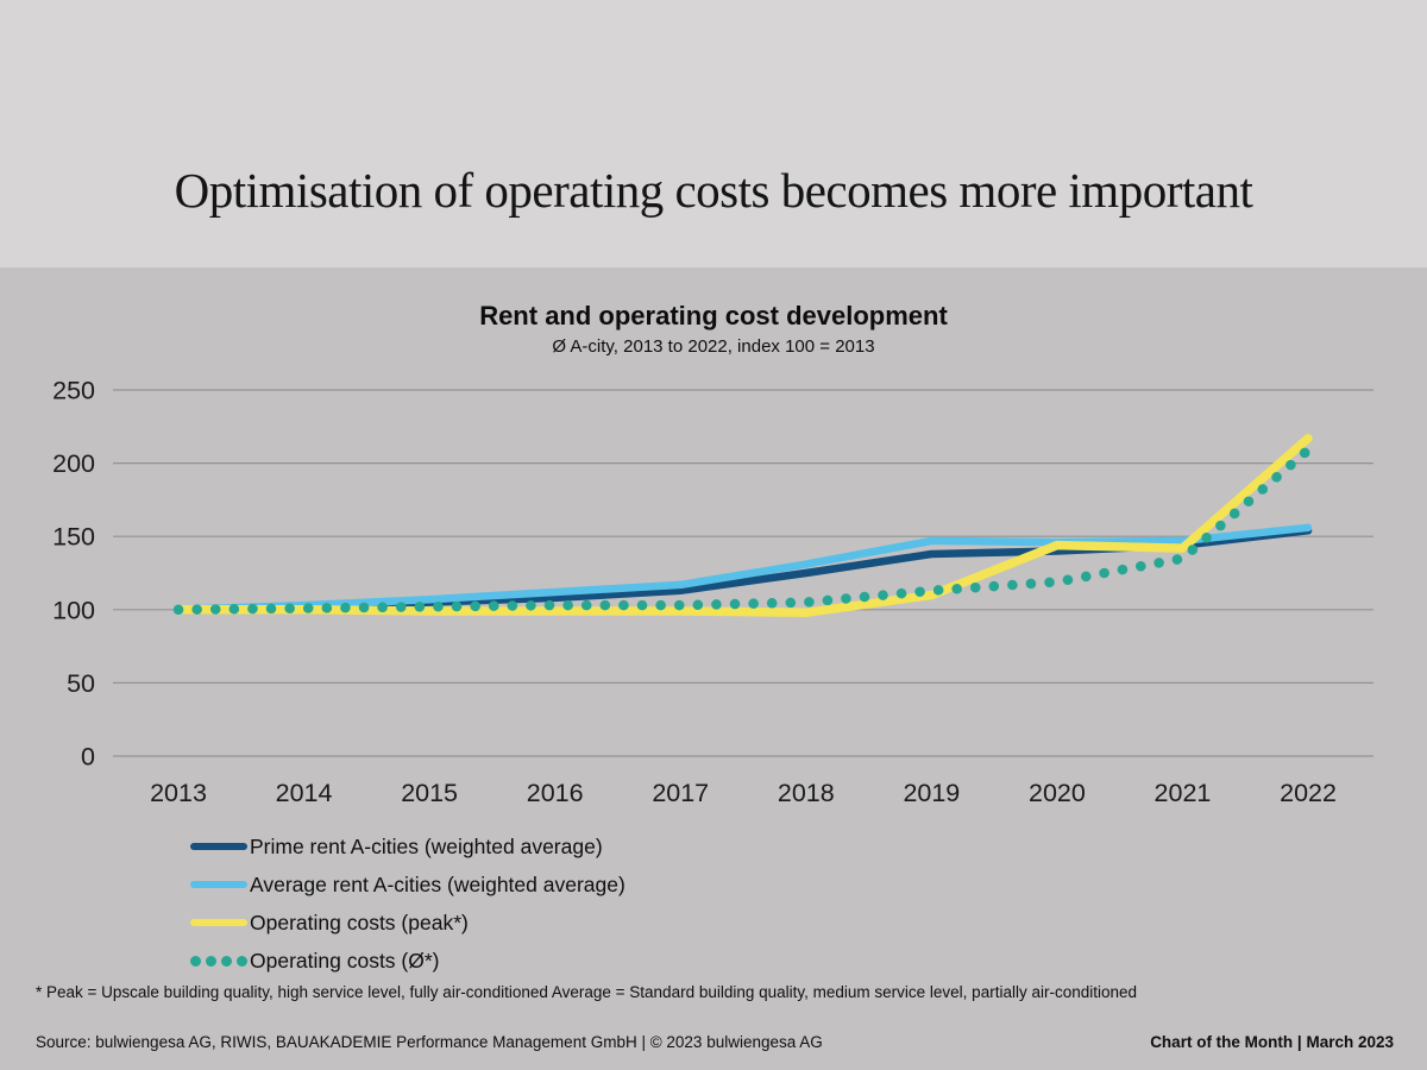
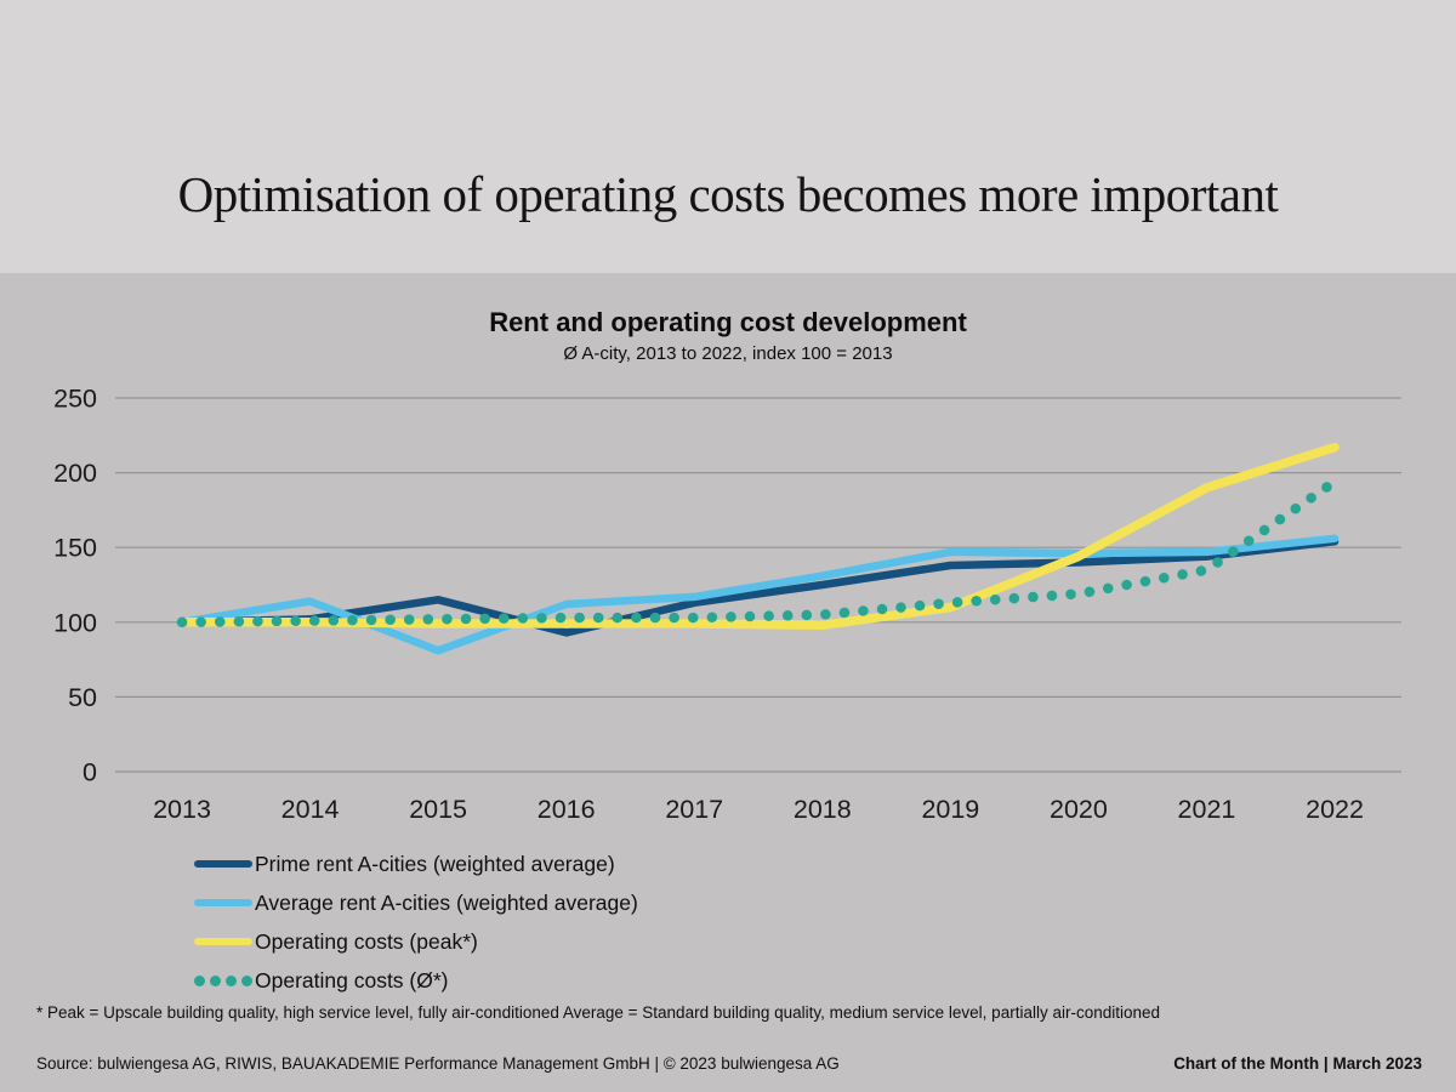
Average rent A-cities (weighted average)/2014: 103 -> 114
Prime rent A-cities (weighted average)/2015: 105 -> 115
Average rent A-cities (weighted average)/2015: 107 -> 81
Prime rent A-cities (weighted average)/2016: 108 -> 93
Operating costs (peak*)/2021: 142 -> 190
Operating costs (Ø*)/2022: 209 -> 194
